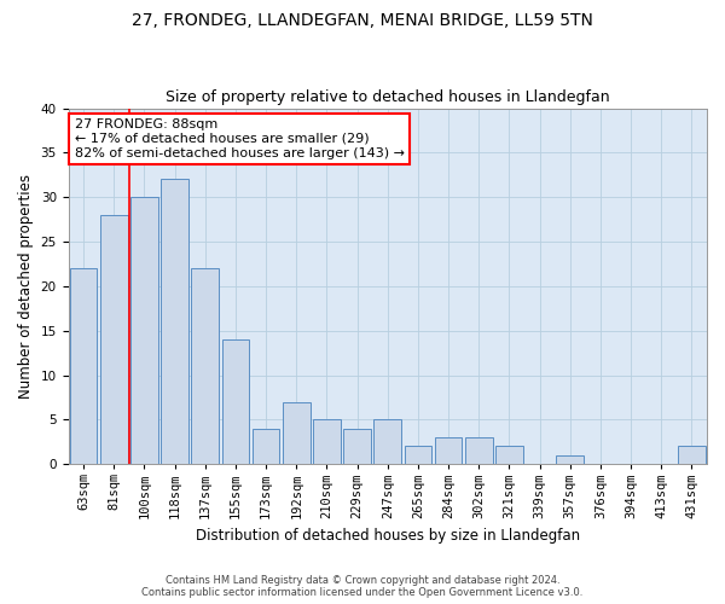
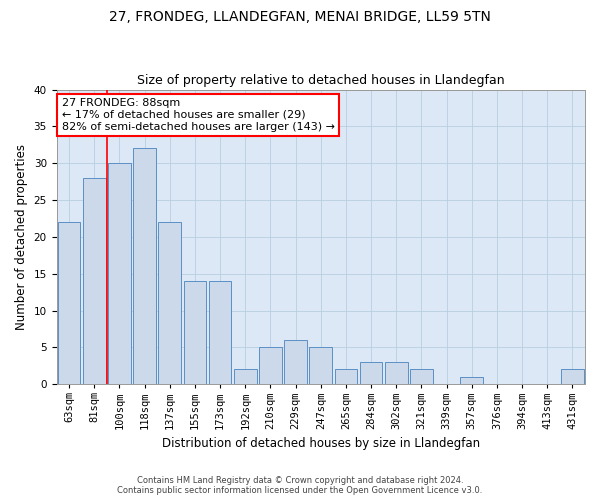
173sqm: 4 -> 14
192sqm: 7 -> 2
229sqm: 4 -> 6
